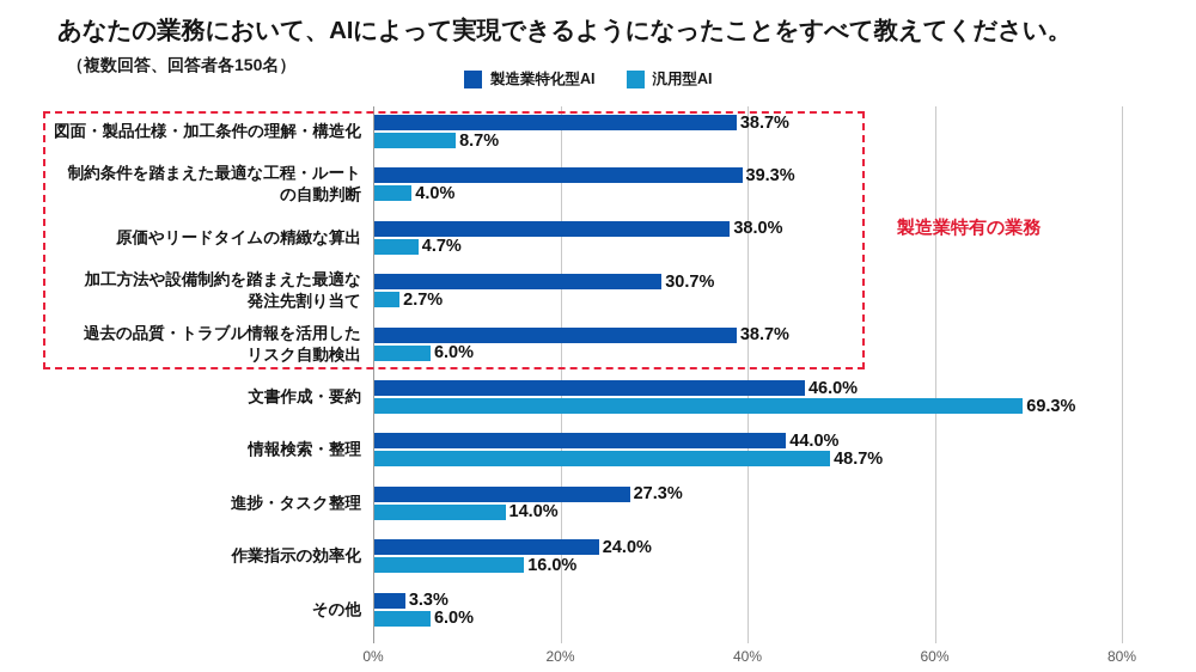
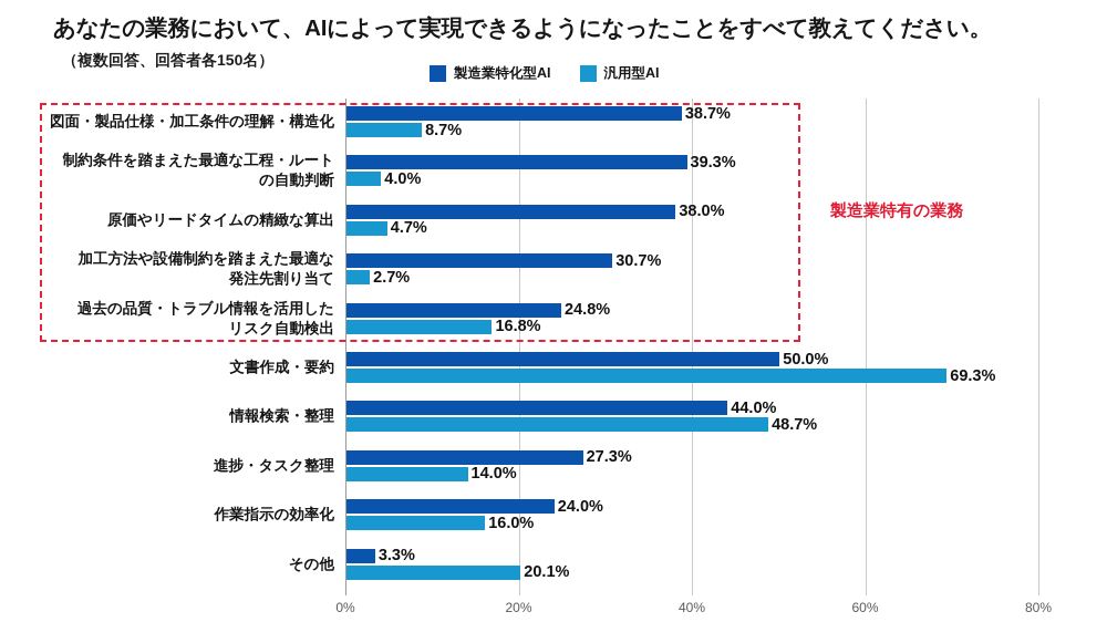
製造業特化型AI/過去の品質・トラブル情報を活用した リスク自動検出: 38.7% -> 24.8%
汎用型AI/過去の品質・トラブル情報を活用した リスク自動検出: 6.0% -> 16.8%
製造業特化型AI/文書作成・要約: 46.0% -> 50.0%
汎用型AI/その他: 6.0% -> 20.1%
